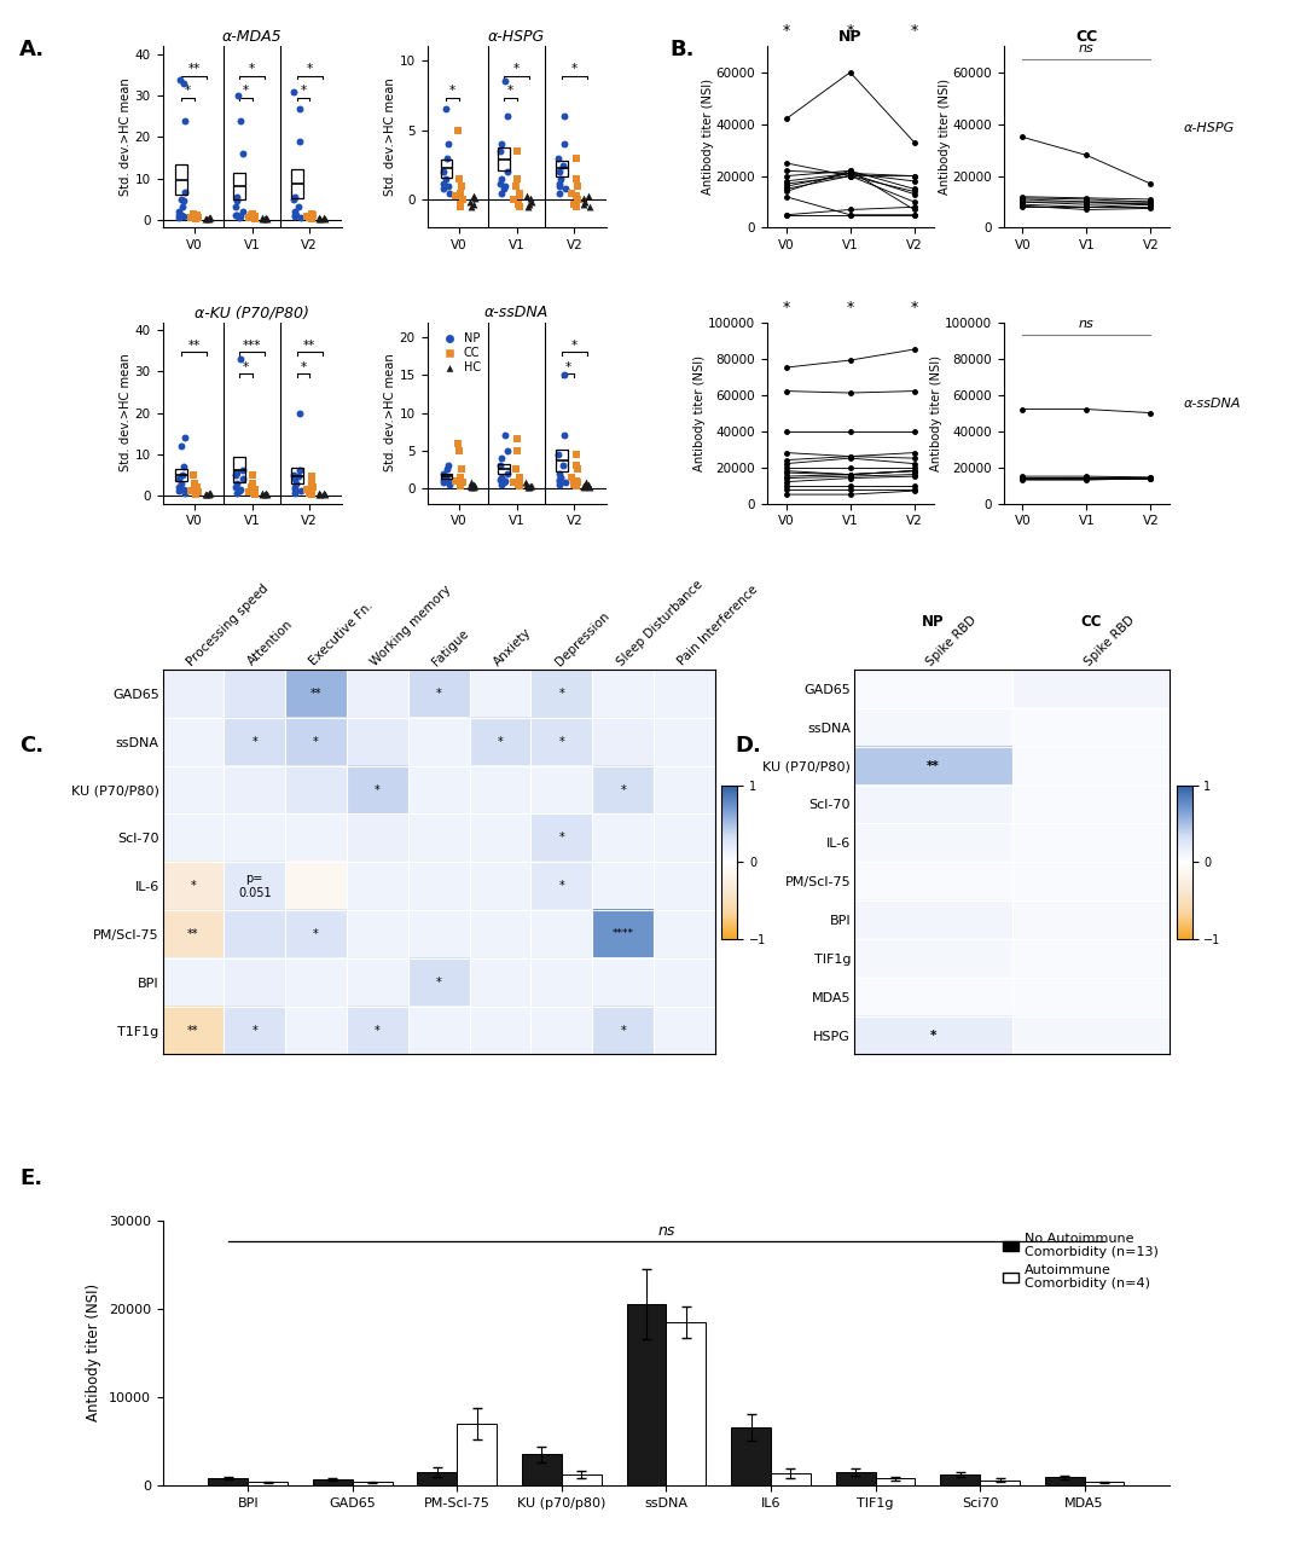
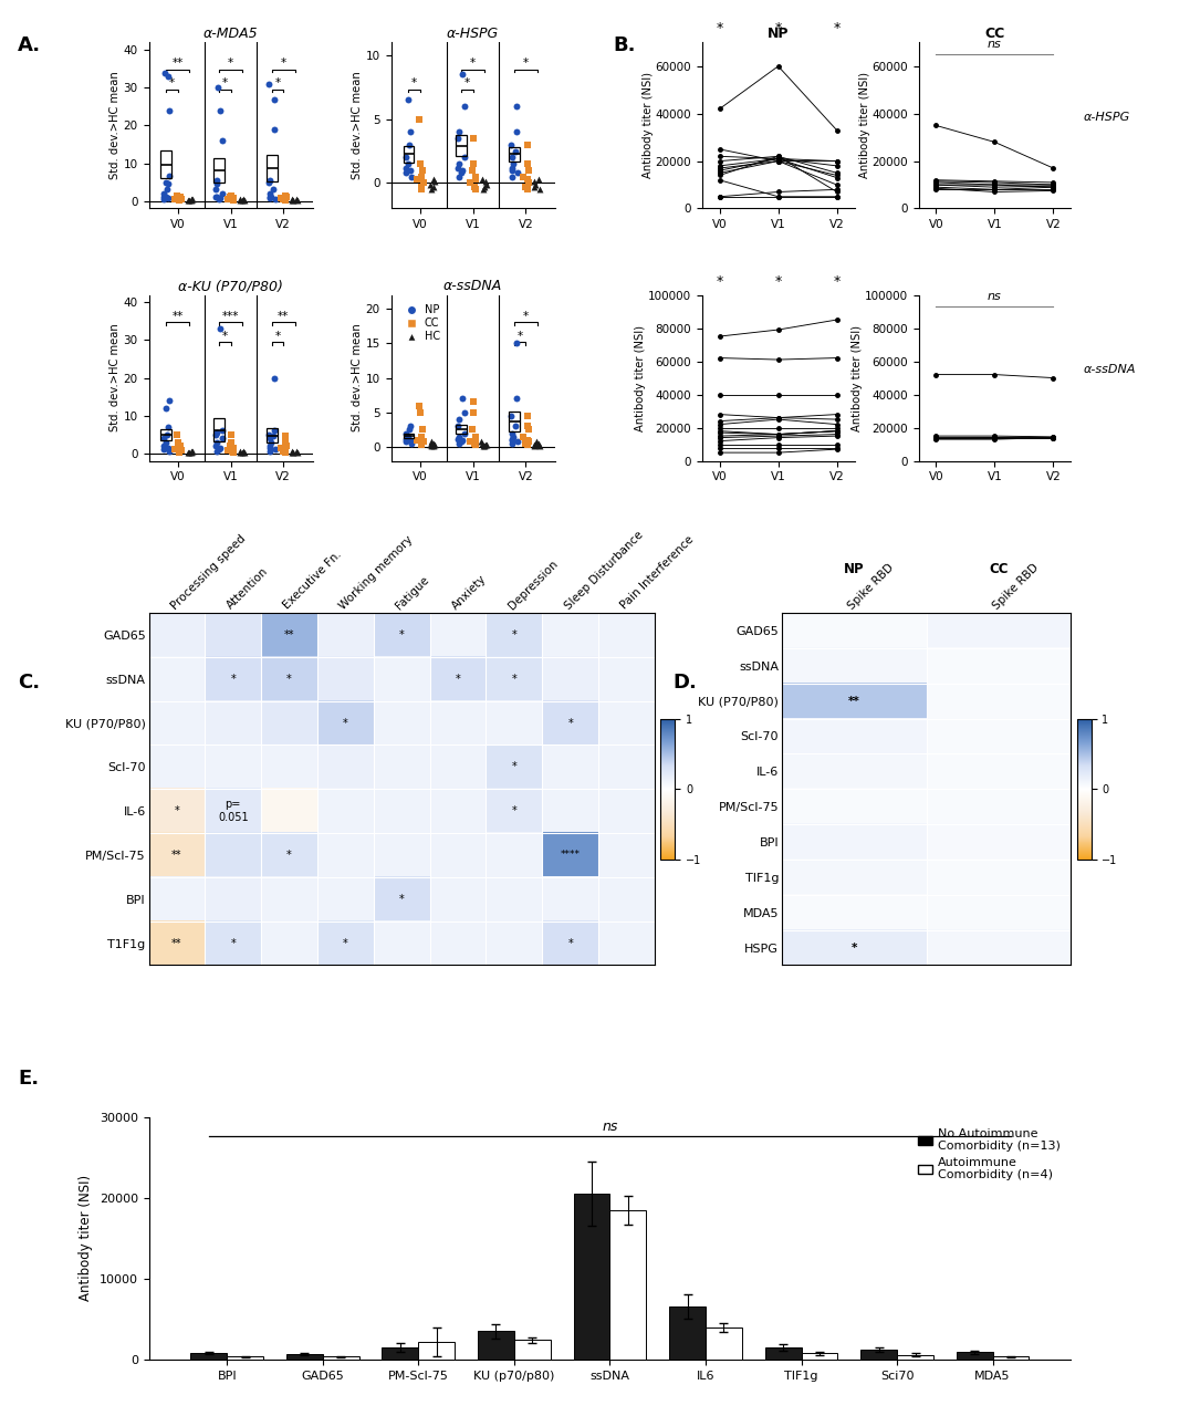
Autoimmune Comorbidity (n=4)/PM-Scl-75: 7000 -> 2200
Autoimmune Comorbidity (n=4)/KU (p70/p80): 1200 -> 2400
Autoimmune Comorbidity (n=4)/IL6: 1400 -> 4000
